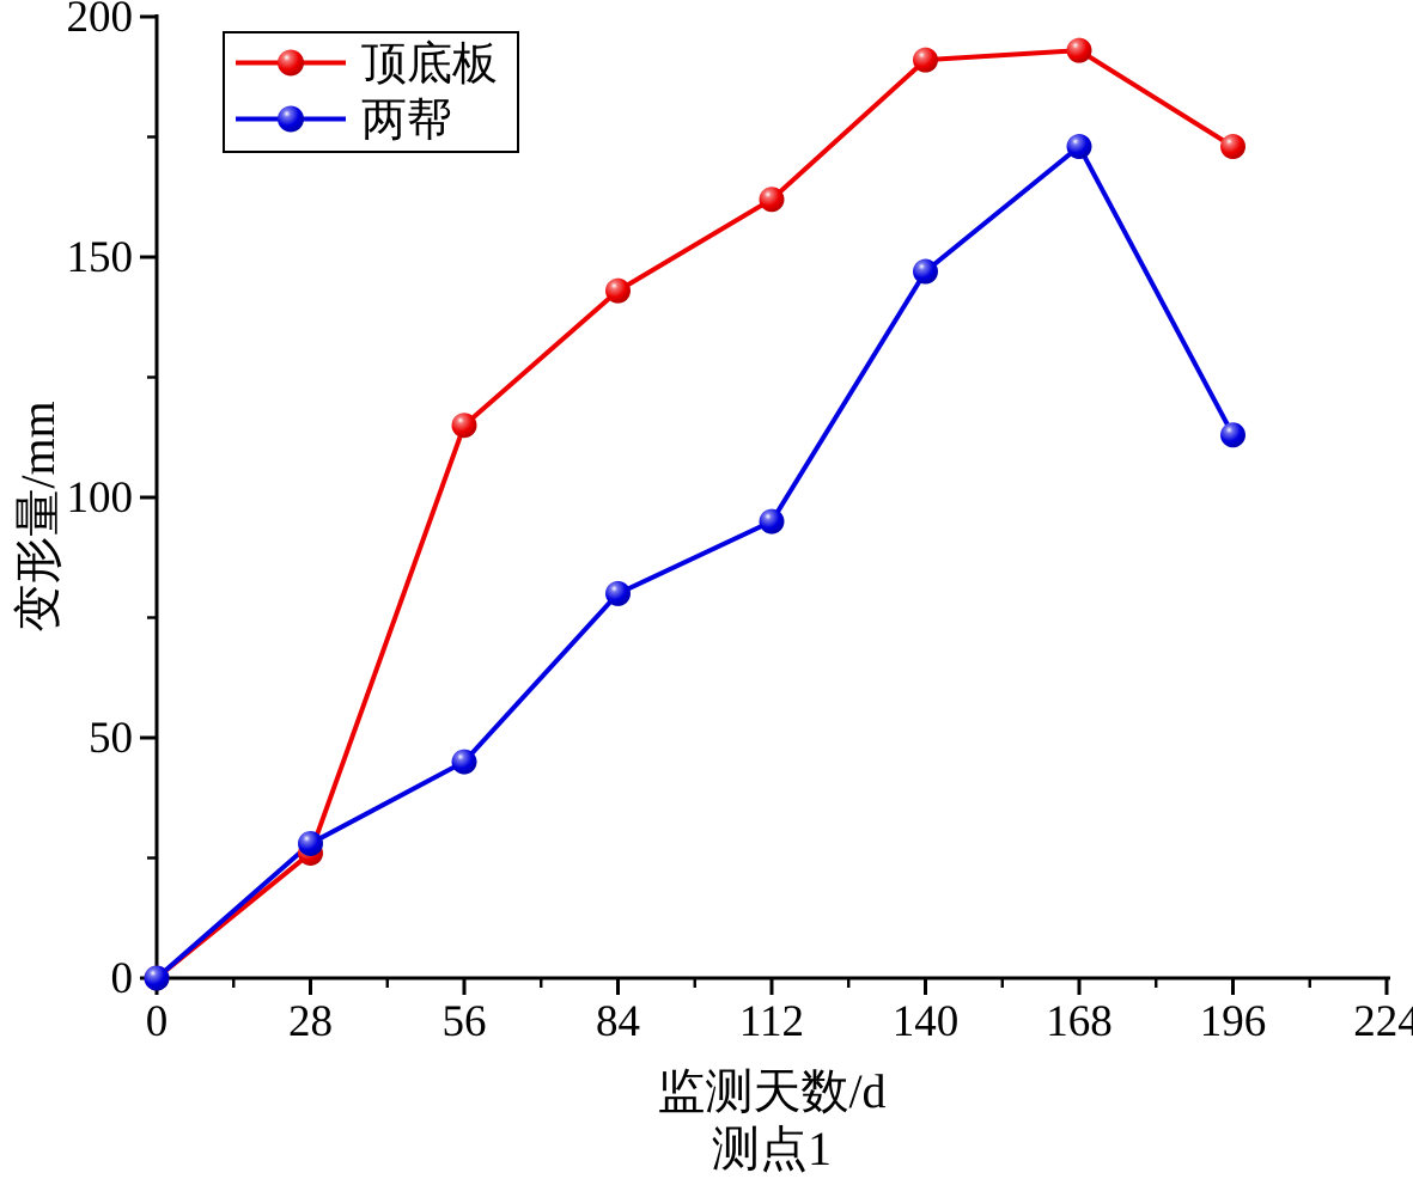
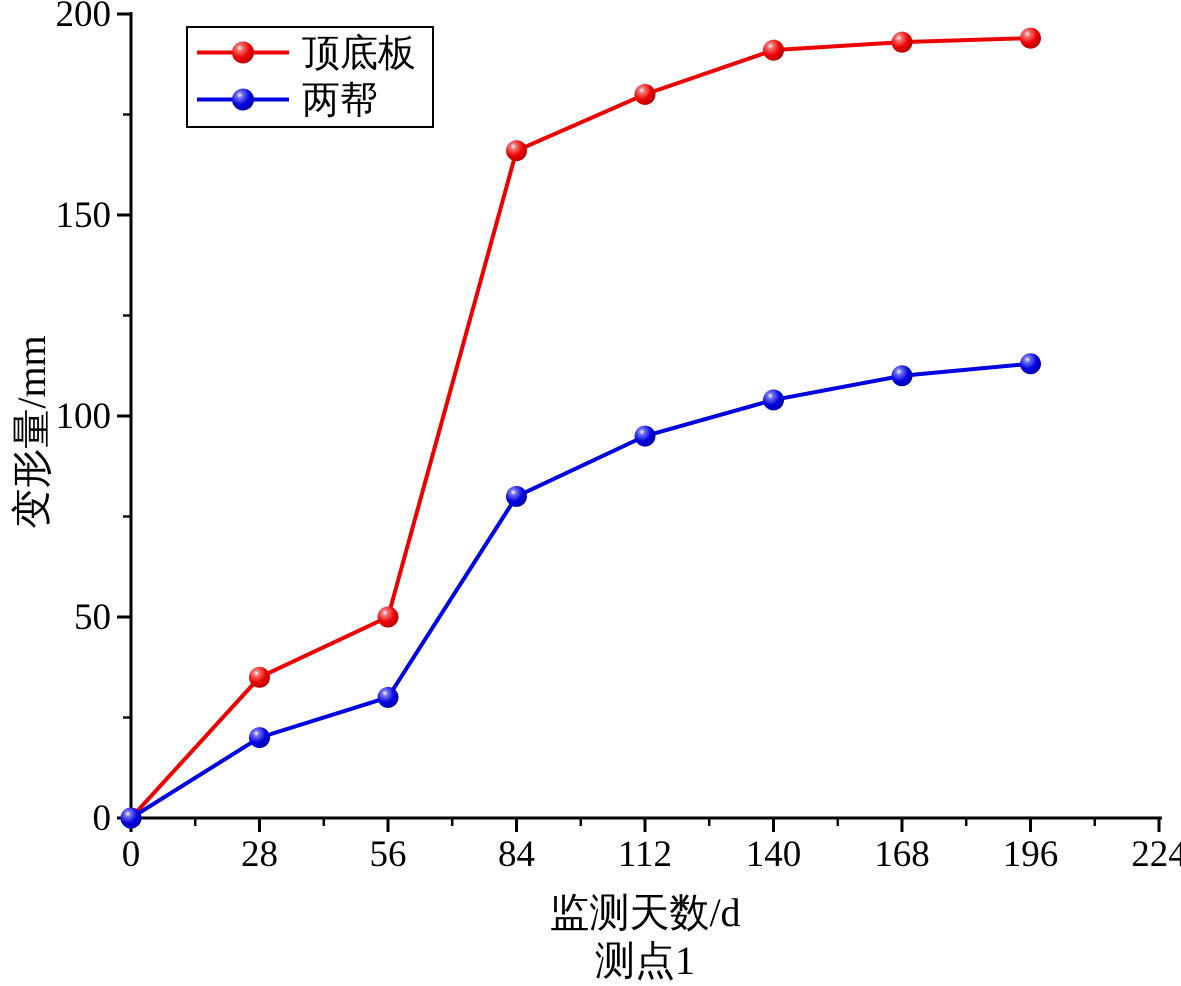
顶底板/28: 26 -> 35
两帮/28: 28 -> 20
顶底板/56: 115 -> 50
两帮/56: 45 -> 30
顶底板/84: 143 -> 166
顶底板/112: 162 -> 180
两帮/140: 147 -> 104
两帮/168: 173 -> 110
顶底板/196: 173 -> 194
